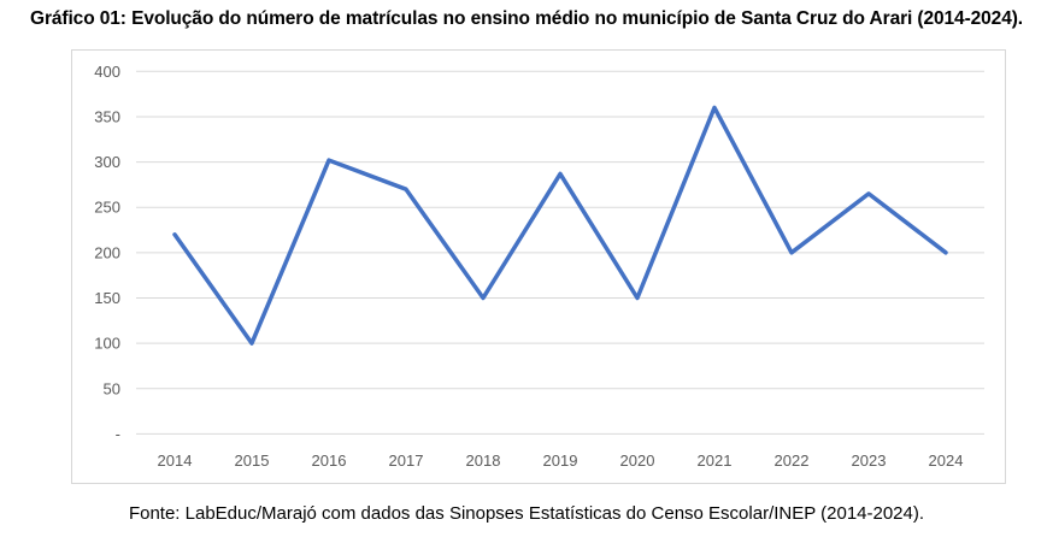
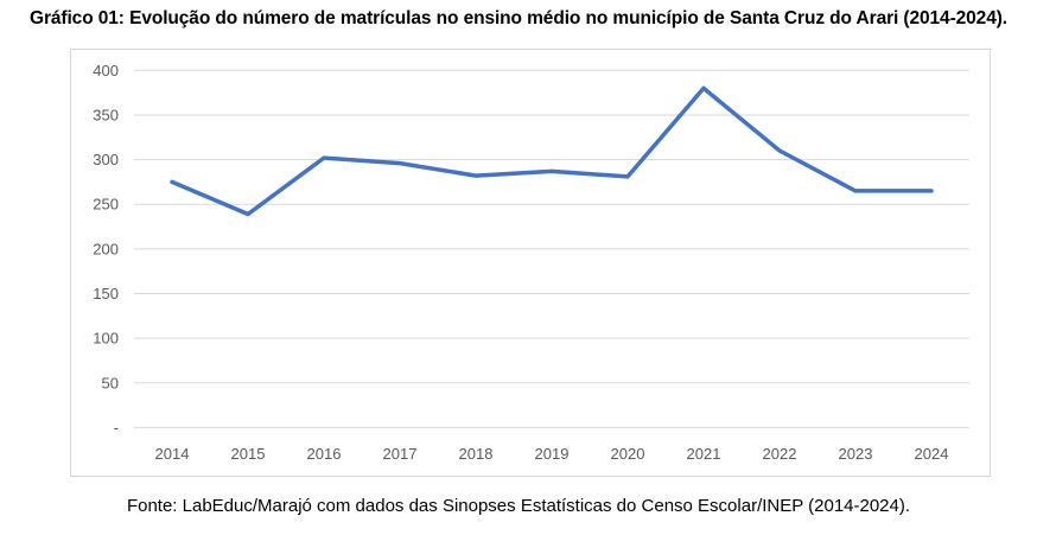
2014: 220 -> 280
2015: 100 -> 240
2017: 270 -> 300
2018: 150 -> 280
2020: 150 -> 280
2021: 360 -> 380
2022: 200 -> 310
2024: 200 -> 260
